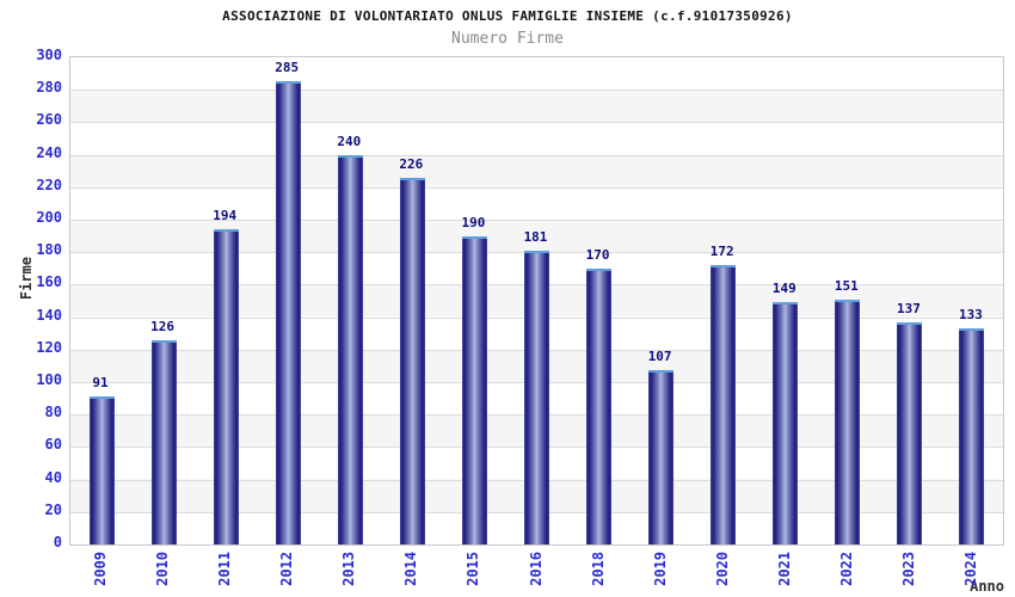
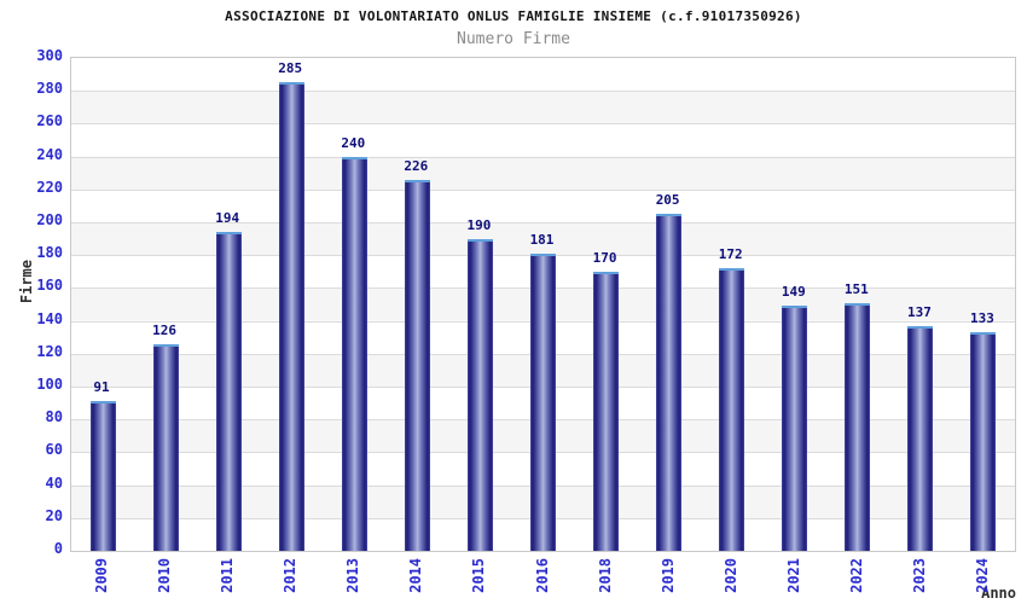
2019: 107 -> 205
